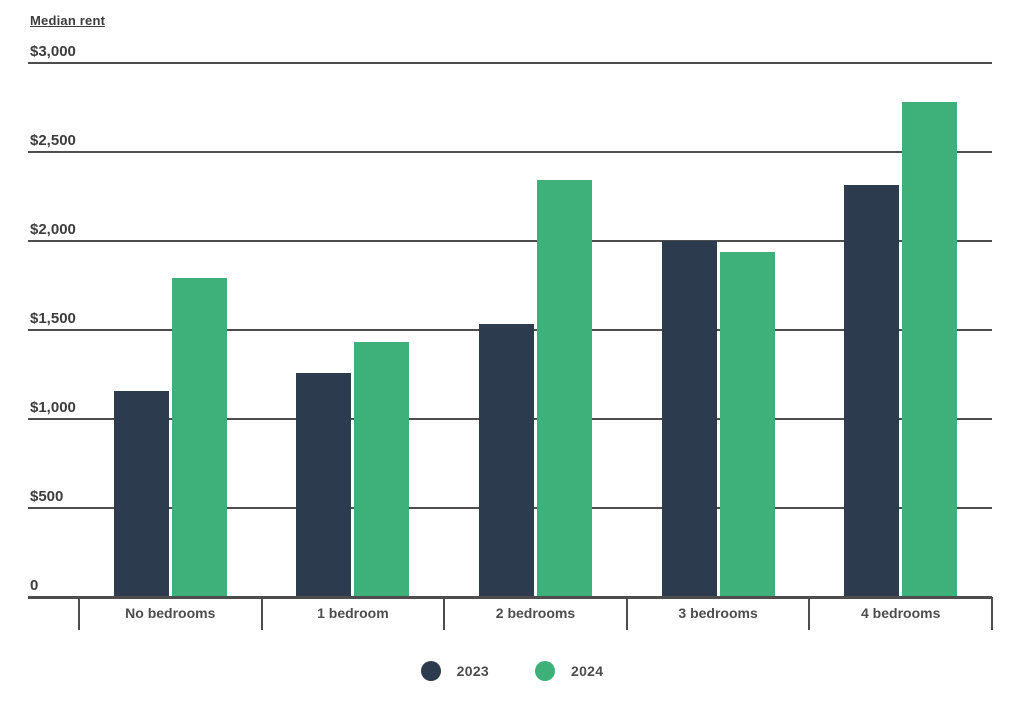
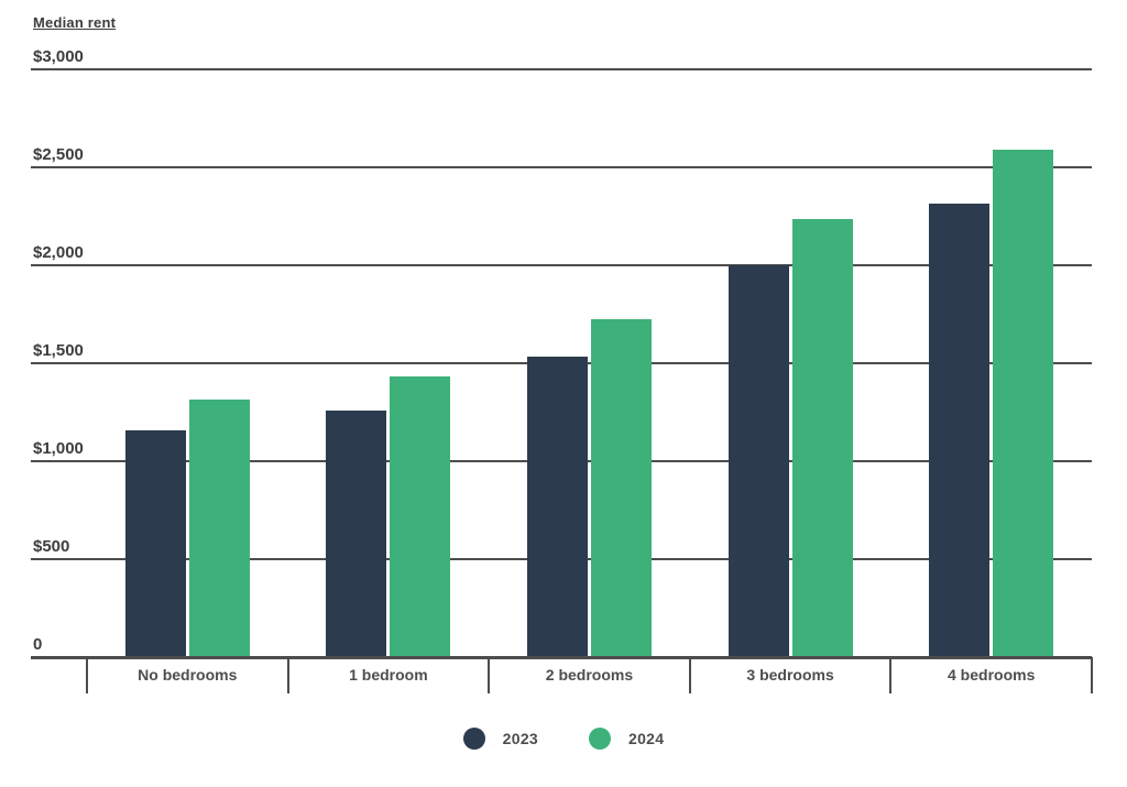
2024/No bedrooms: $1790 -> $1320
2024/2 bedrooms: $2340 -> $1720
2024/3 bedrooms: $1940 -> $2240
2024/4 bedrooms: $2780 -> $2590
